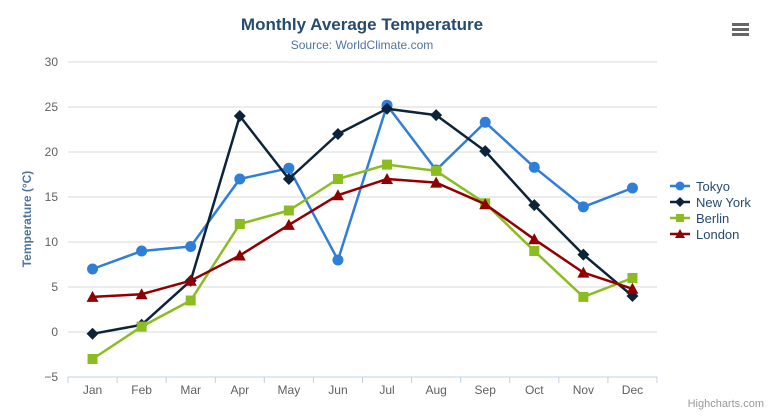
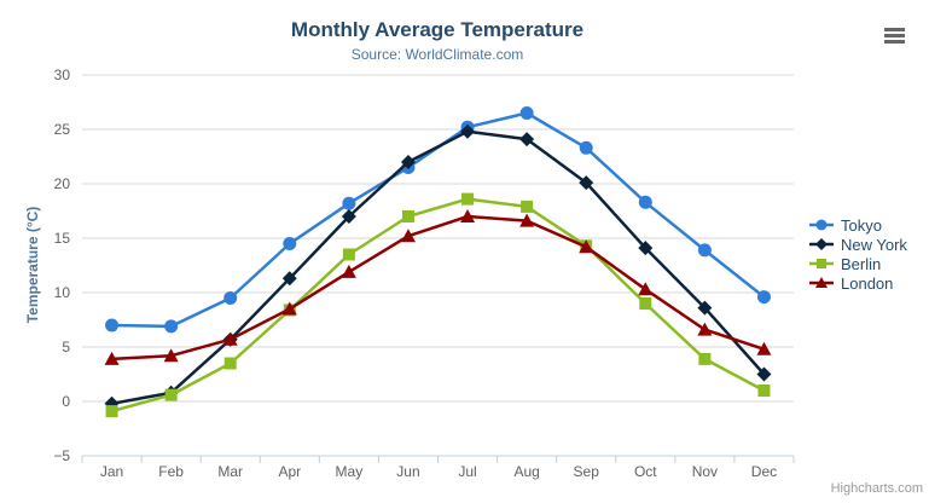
Berlin/Jan: -3 -> -1
Tokyo/Feb: 9 -> 7
Tokyo/Apr: 17 -> 14
New York/Apr: 24 -> 11
Berlin/Apr: 12 -> 8
Tokyo/Jun: 8 -> 22
Tokyo/Aug: 18 -> 26
Tokyo/Dec: 16 -> 10
New York/Dec: 4 -> 2
Berlin/Dec: 6 -> 1
